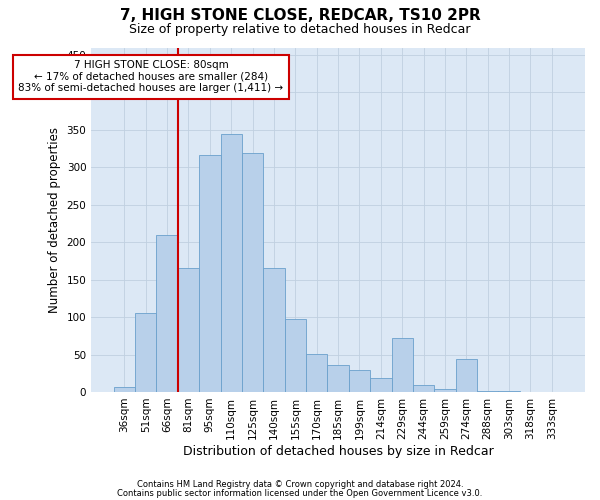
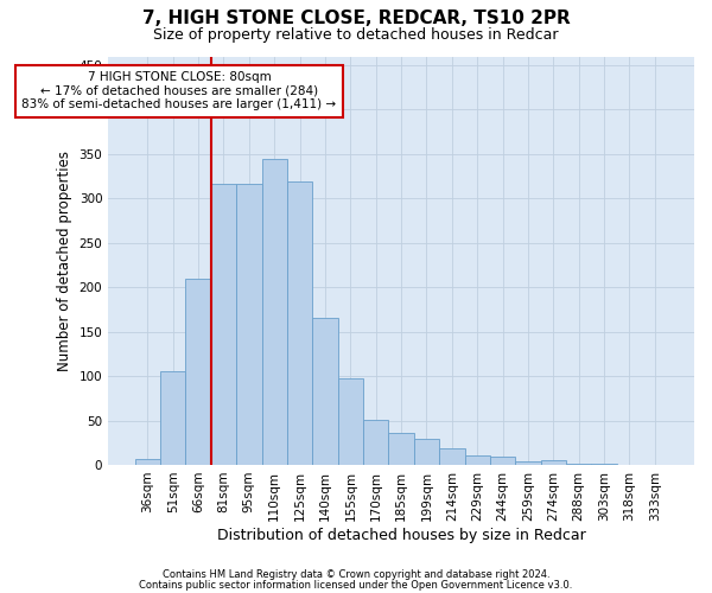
81sqm: 166 -> 317
229sqm: 72 -> 11
274sqm: 44 -> 5
